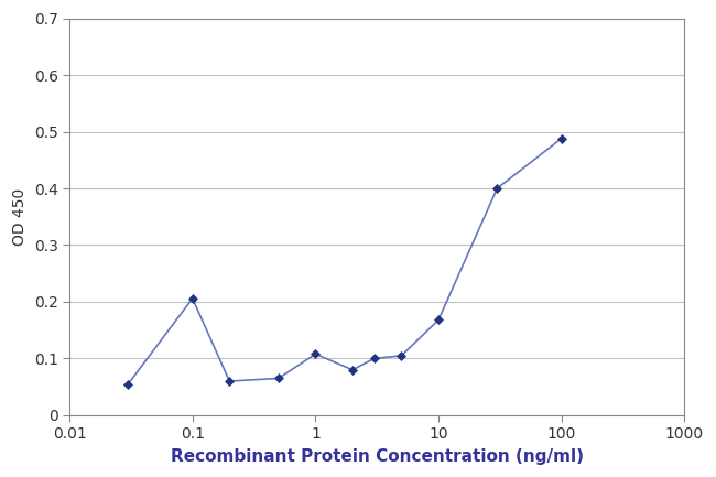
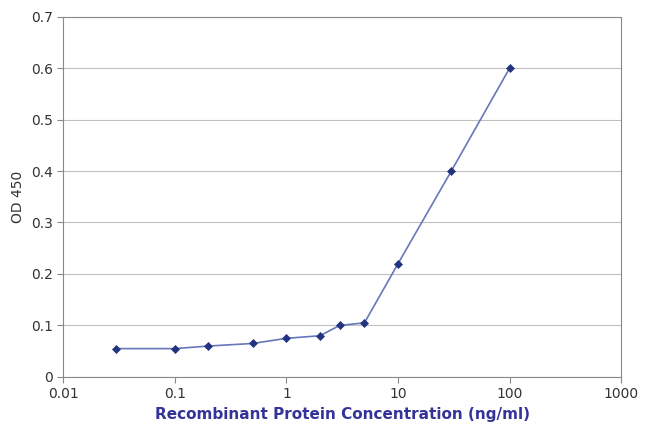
0.1: 0.206 -> 0.055
1: 0.108 -> 0.075
10: 0.168 -> 0.220
100: 0.488 -> 0.600
